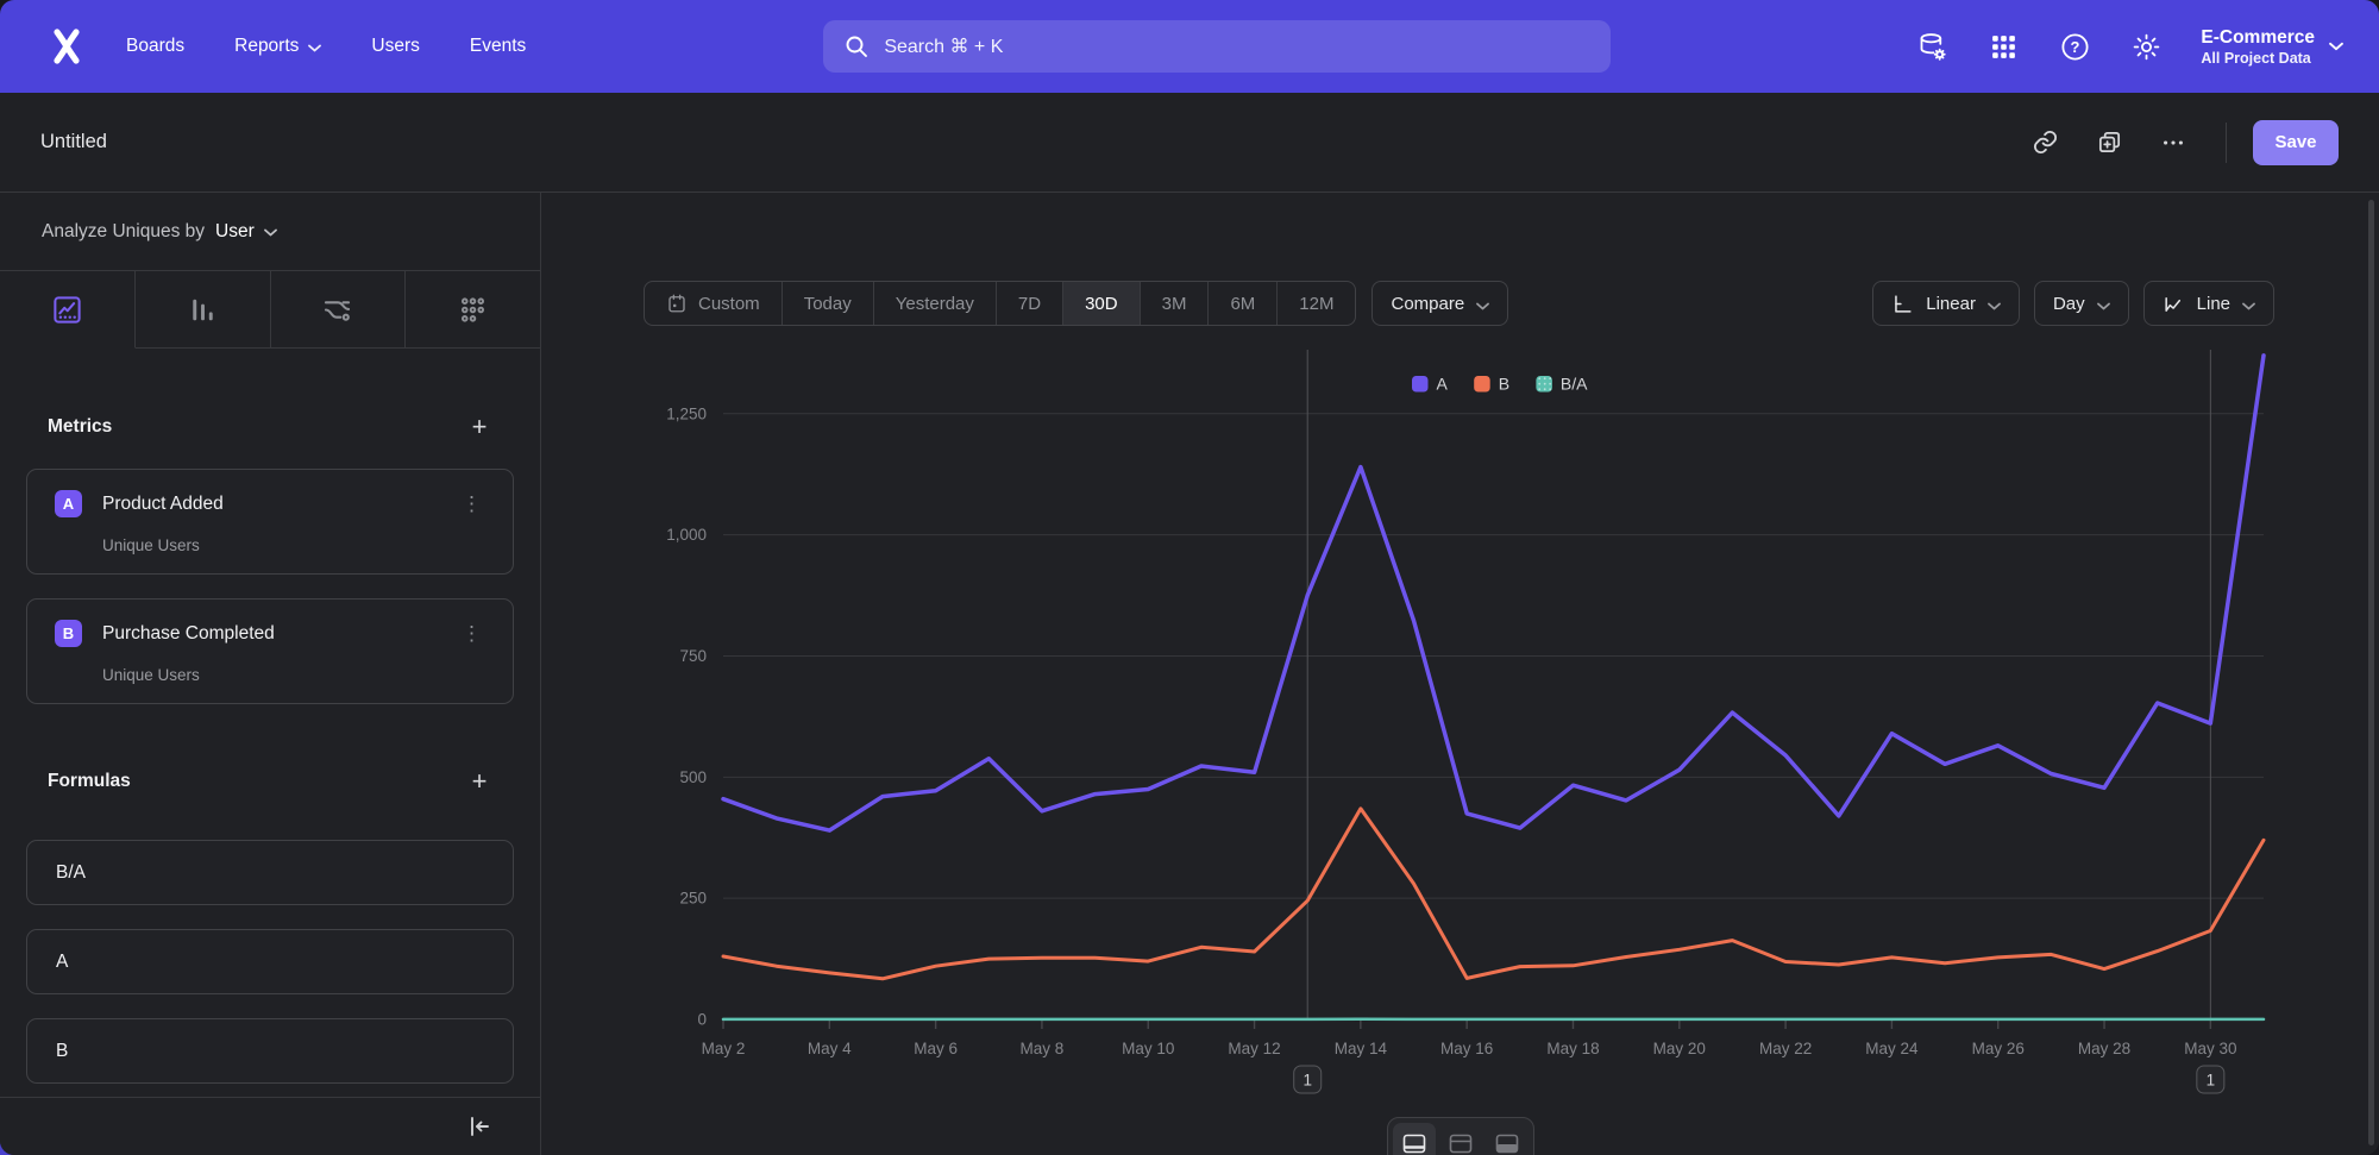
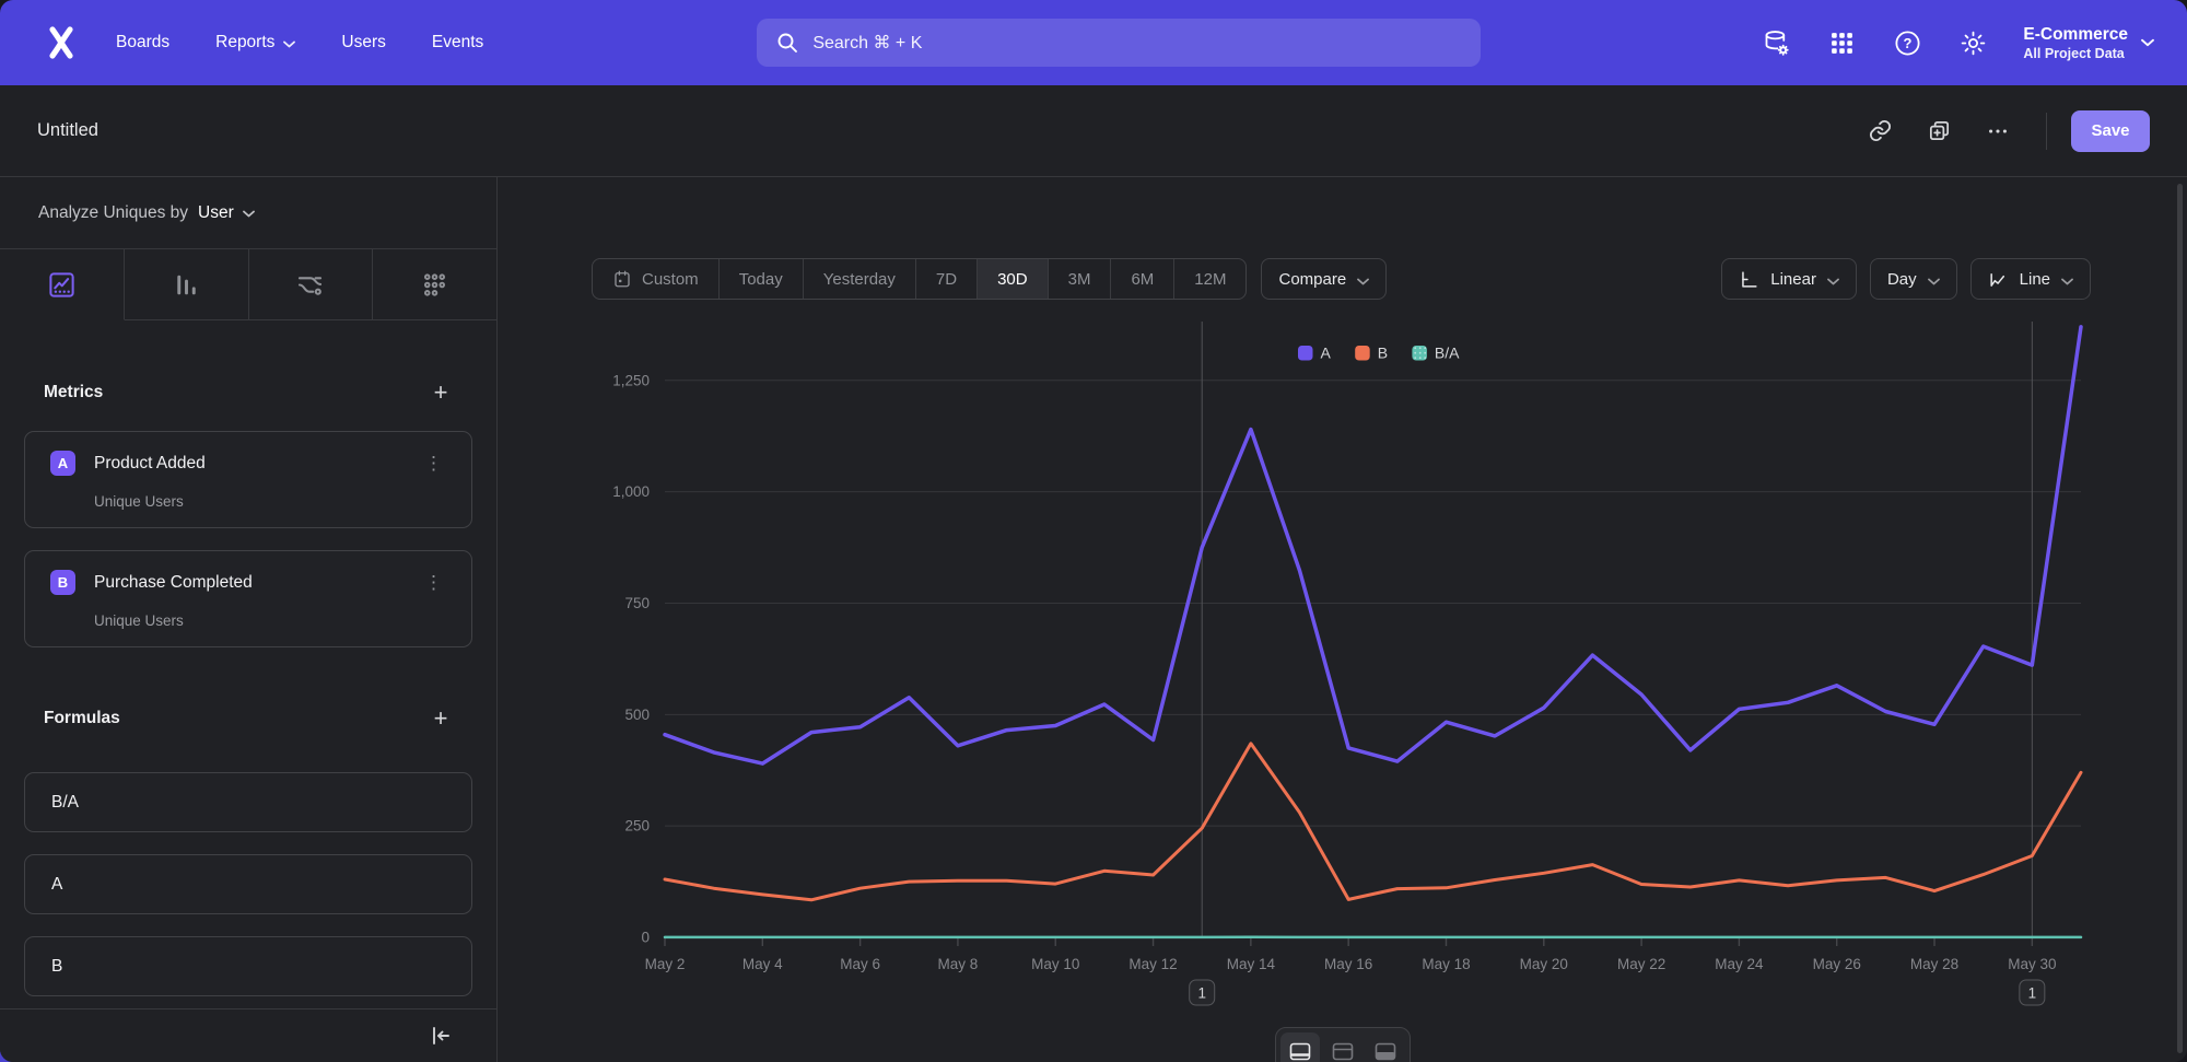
A/May 12: 510 -> 440
A/May 24: 590 -> 510
